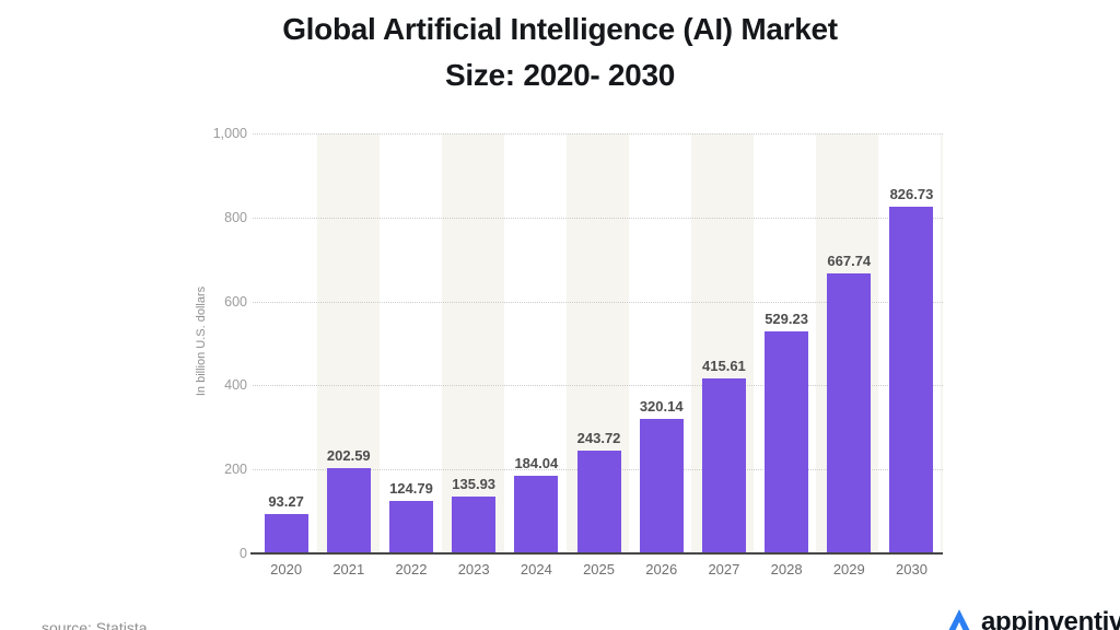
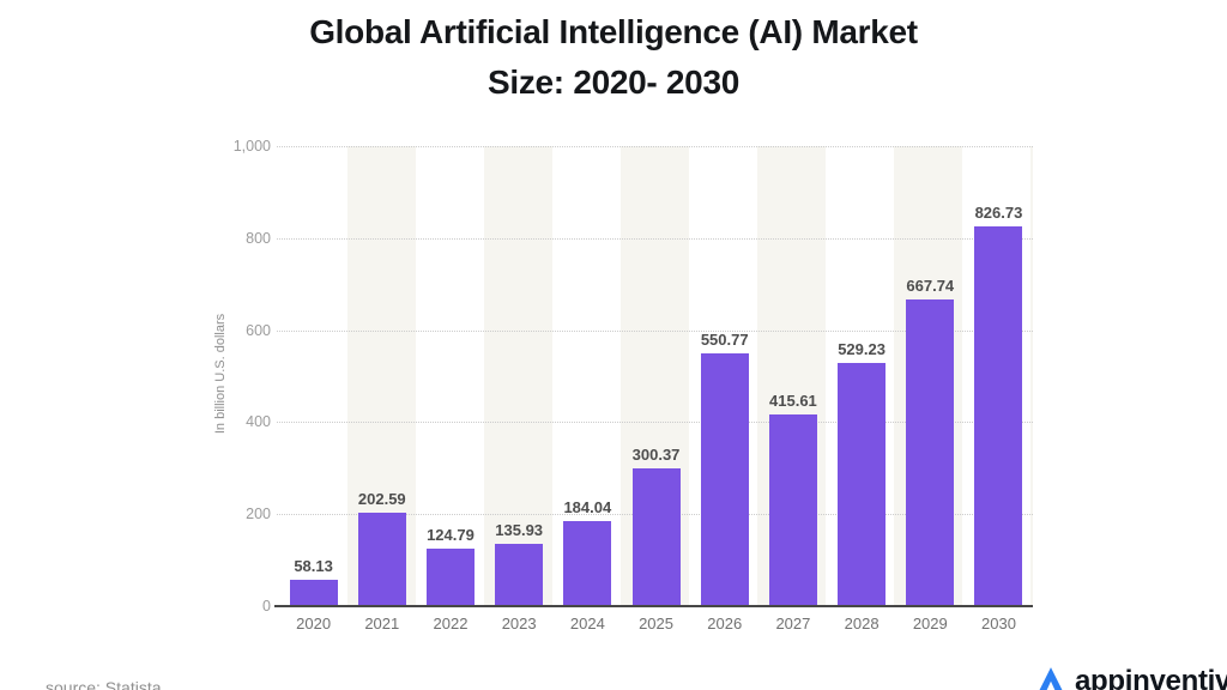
2020: 93.27 -> 58.13
2025: 243.72 -> 300.37
2026: 320.14 -> 550.77
